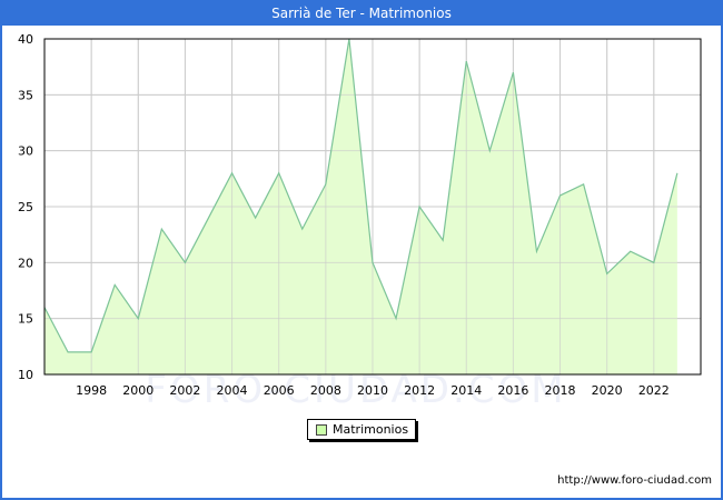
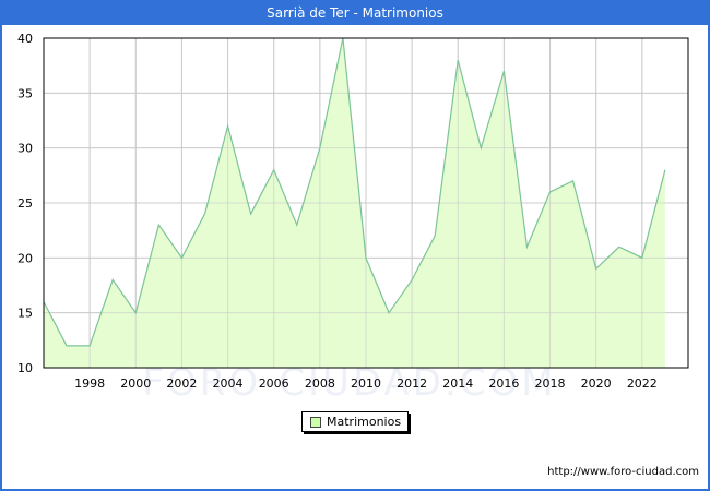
2004: 28 -> 32
2008: 27 -> 30
2012: 25 -> 18
